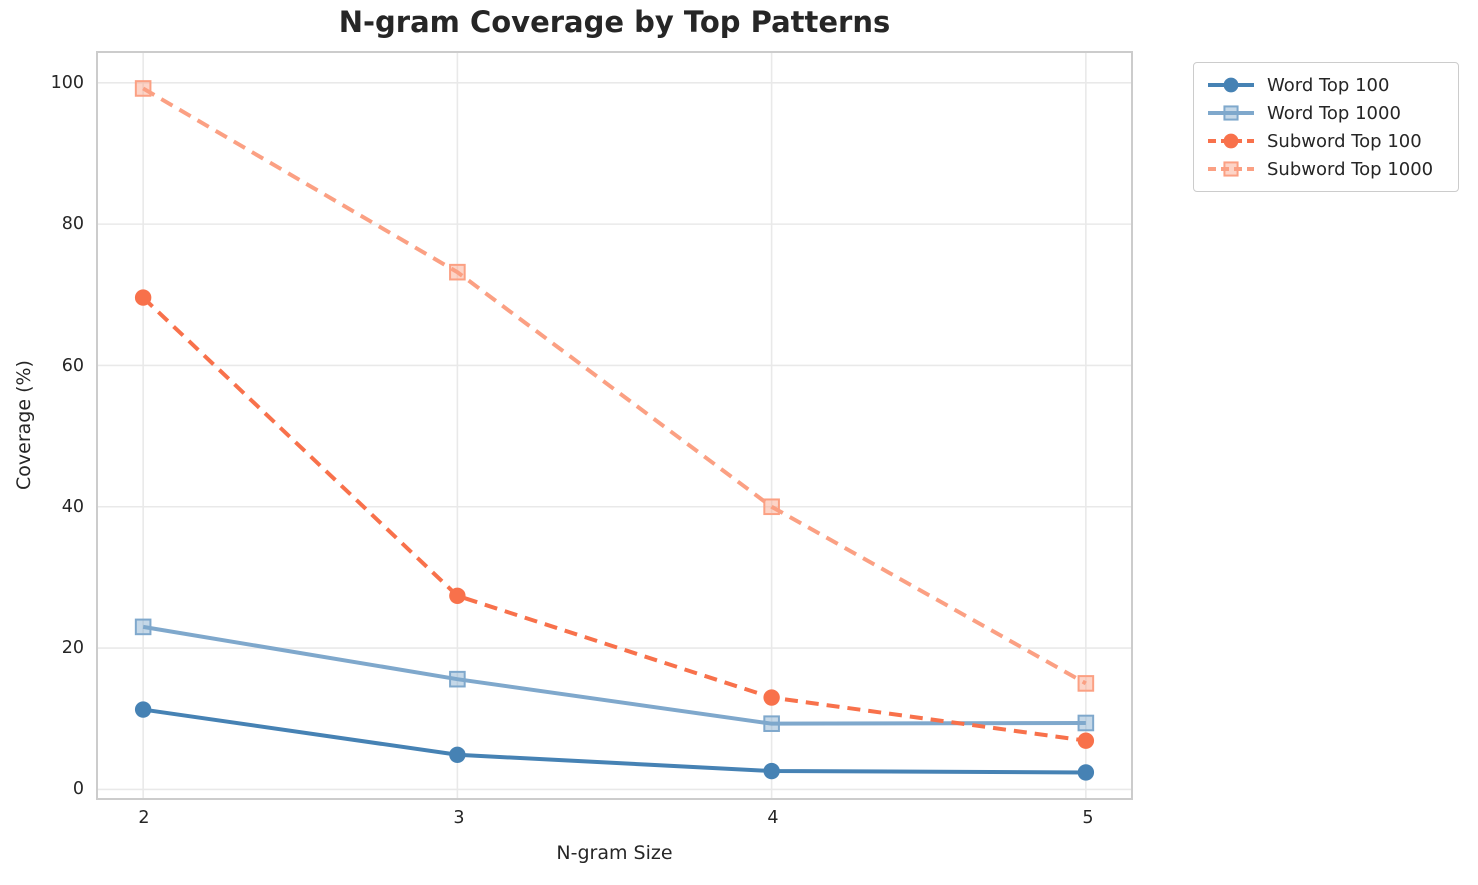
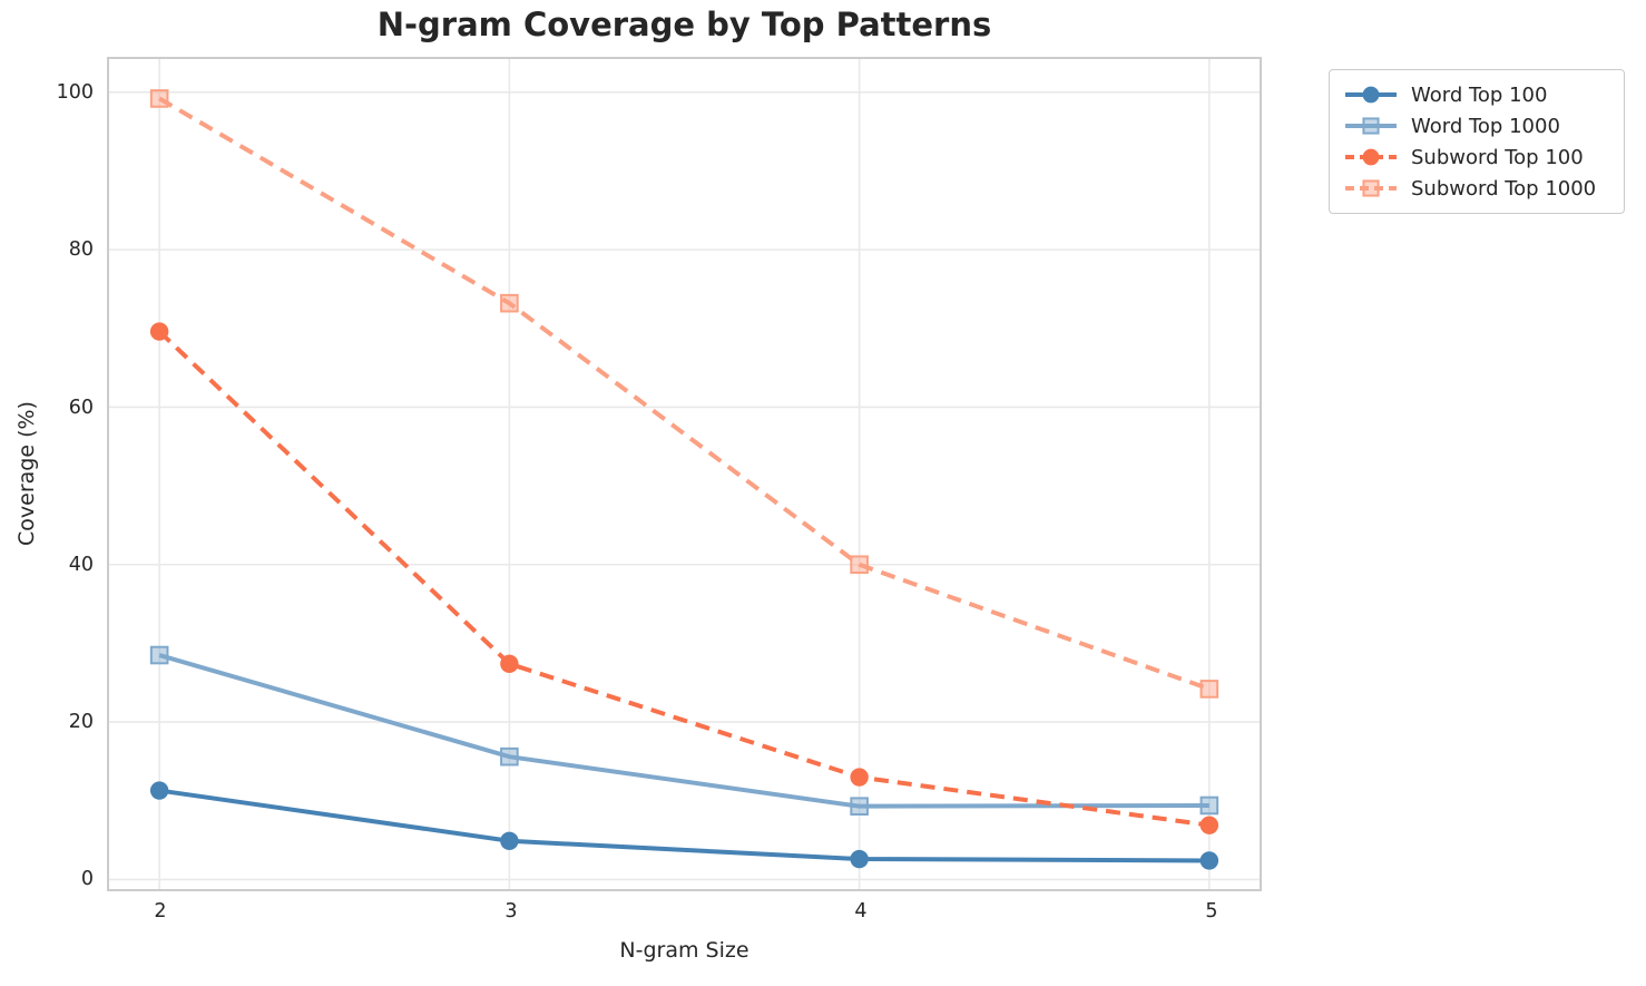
Word Top 1000/2: 23 -> 28
Subword Top 1000/5: 15 -> 24
